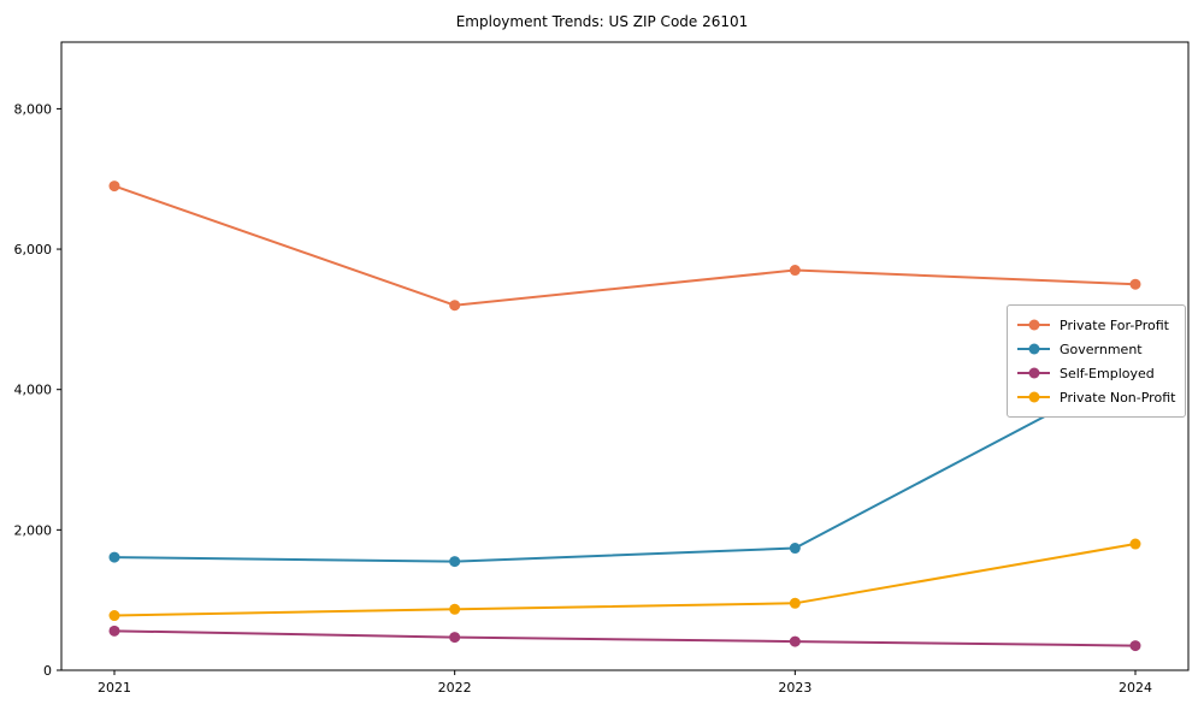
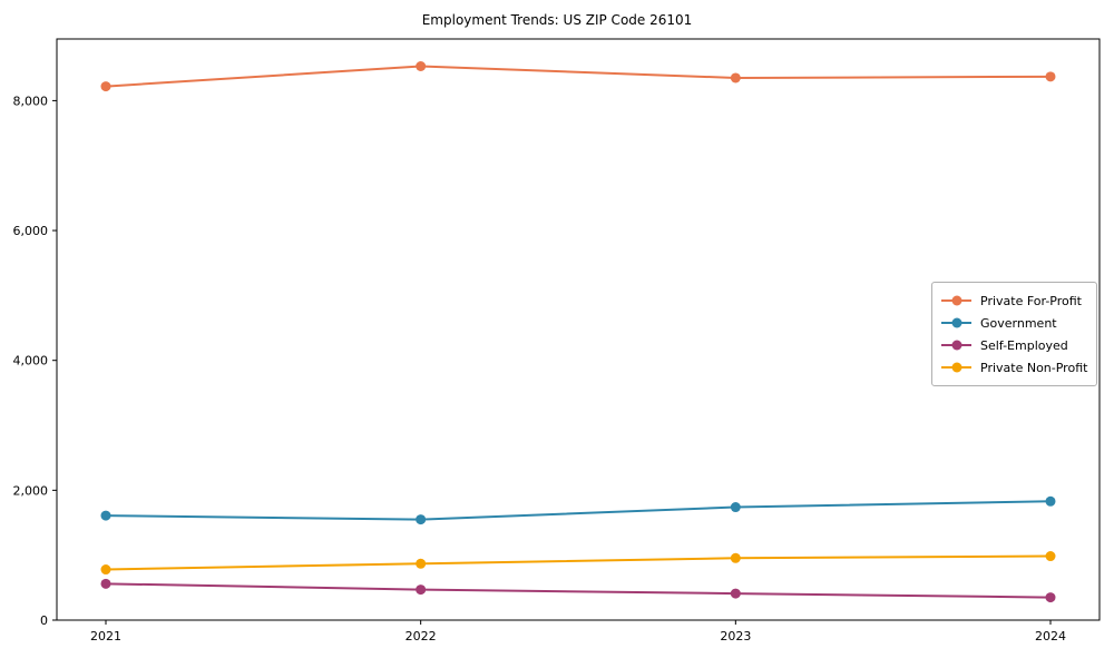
Private For-Profit/2021: 6900 -> 8200
Private For-Profit/2022: 5200 -> 8500
Private For-Profit/2023: 5700 -> 8400
Private For-Profit/2024: 5500 -> 8400
Government/2024: 4300 -> 1800
Private Non-Profit/2024: 1800 -> 1000
